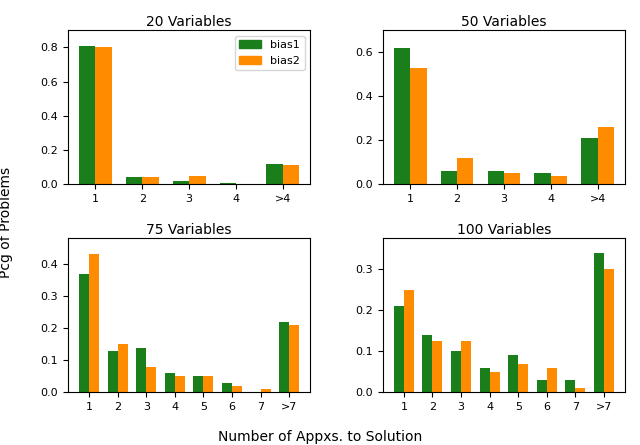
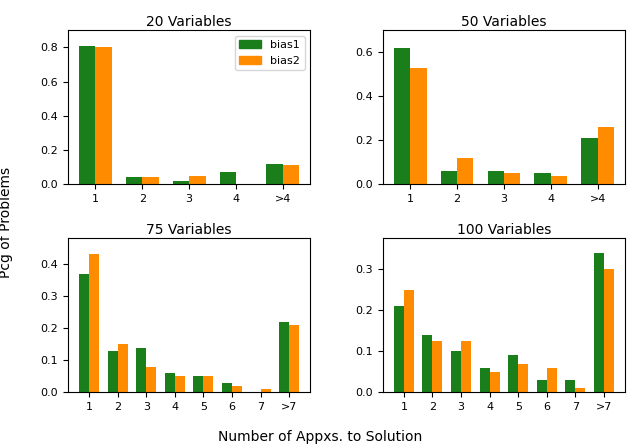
20 Variables/bias1/4: 0.01 -> 0.07
